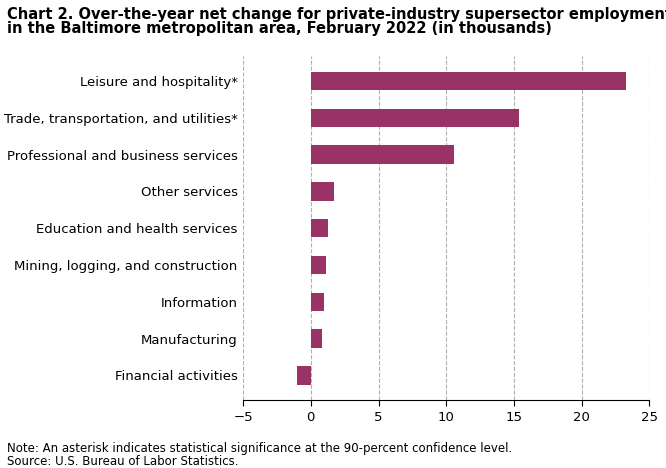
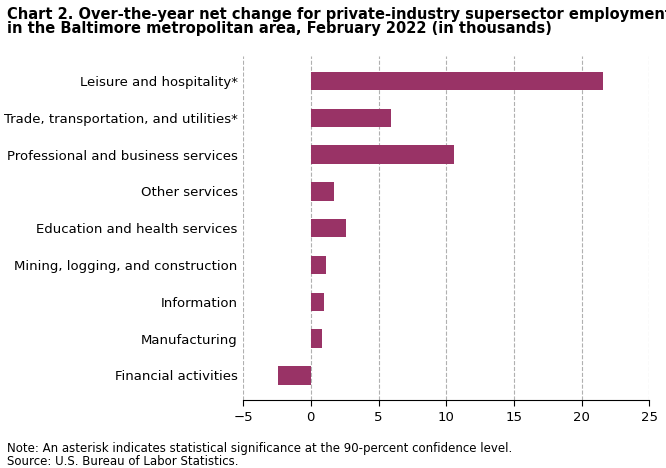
Leisure and hospitality*: 23.3 -> 21.6
Trade, transportation, and utilities*: 15.4 -> 5.9
Education and health services: 1.3 -> 2.6
Financial activities: -1.0 -> -2.4
